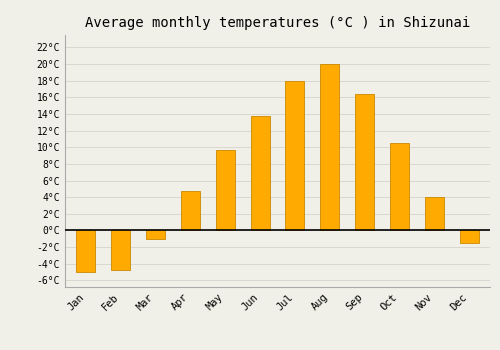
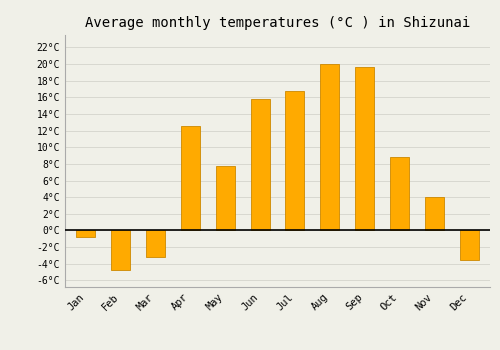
Jan: -5.0°C -> -0.8°C
Mar: -1.0°C -> -3.2°C
Apr: 4.7°C -> 12.6°C
May: 9.7°C -> 7.8°C
Jun: 13.8°C -> 15.8°C
Jul: 18.0°C -> 16.8°C
Sep: 16.4°C -> 19.6°C
Oct: 10.5°C -> 8.8°C
Dec: -1.5°C -> -3.6°C
